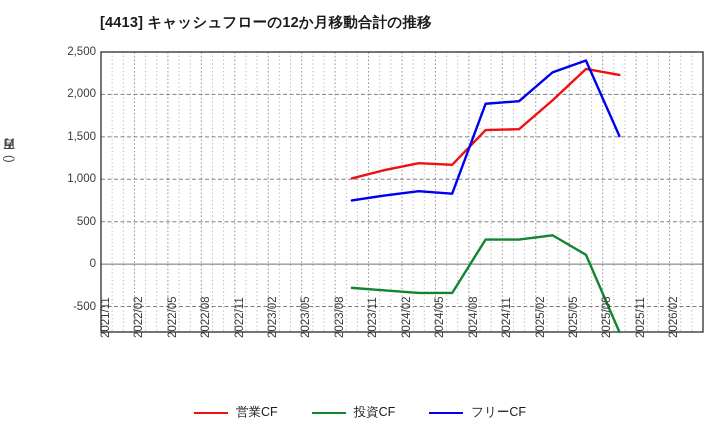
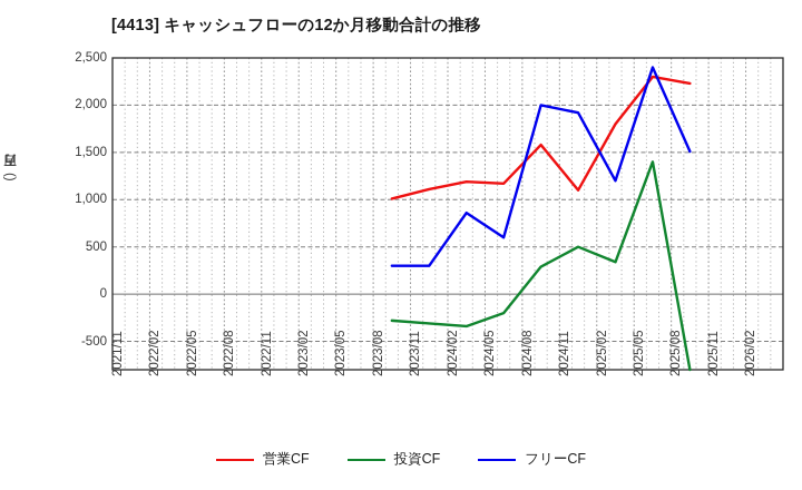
フリーCF/2023/08: 800 -> 300
フリーCF/2023/11: 800 -> 300
投資CF/2024/05: -300 -> -200
フリーCF/2024/05: 800 -> 600
フリーCF/2024/08: 1900 -> 2000
営業CF/2024/11: 1600 -> 1100
投資CF/2024/11: 300 -> 500
営業CF/2025/02: 1900 -> 1800
フリーCF/2025/02: 2300 -> 1200
投資CF/2025/05: 100 -> 1400
